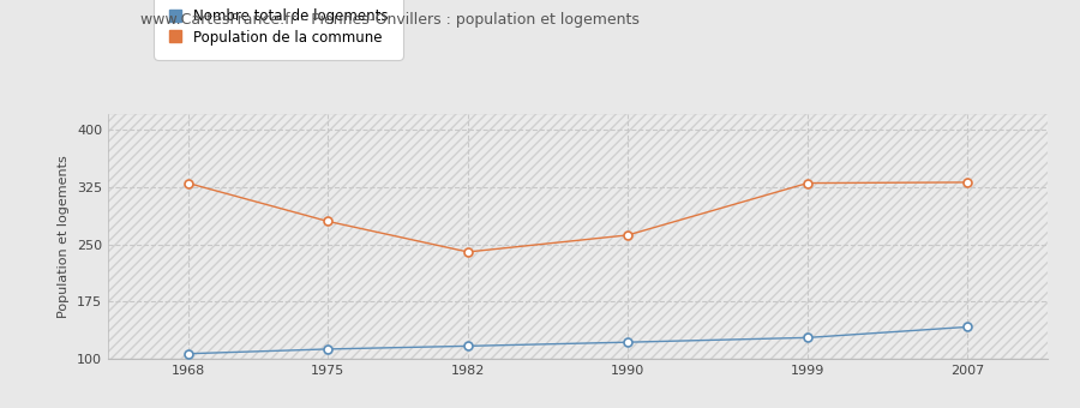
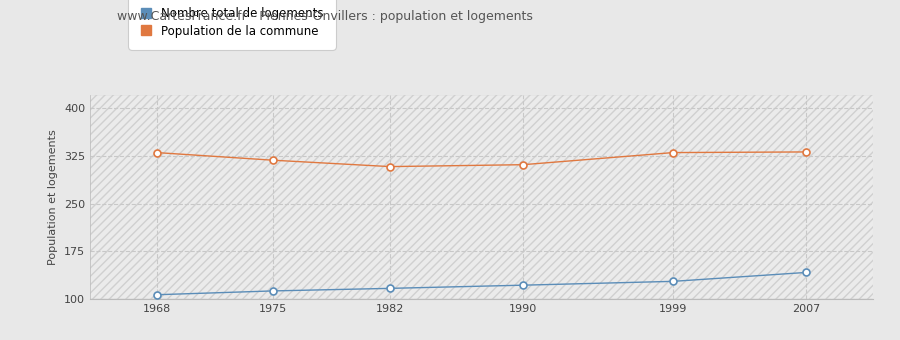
Population de la commune/1975: 280 -> 318
Population de la commune/1982: 240 -> 308
Population de la commune/1990: 262 -> 311
